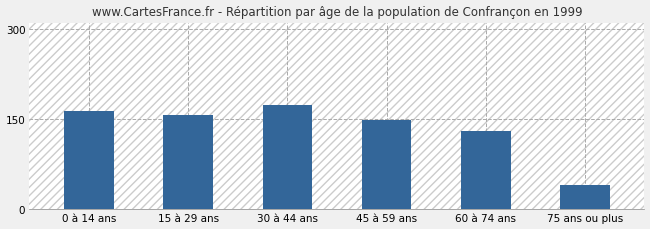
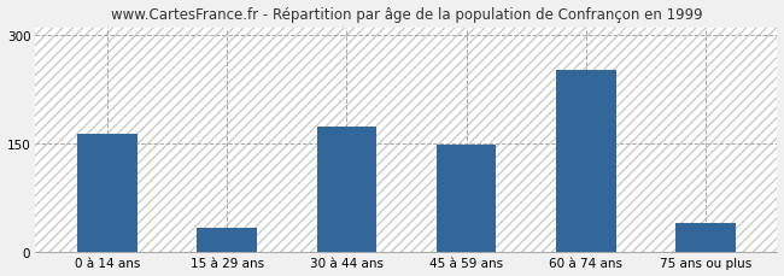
15 à 29 ans: 156 -> 34
60 à 74 ans: 130 -> 252
